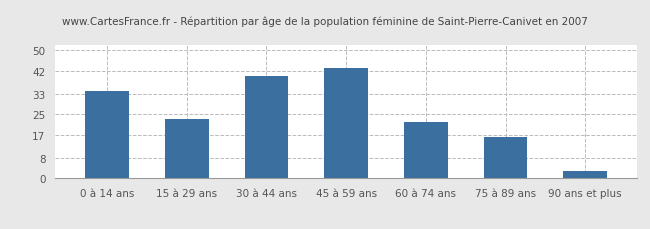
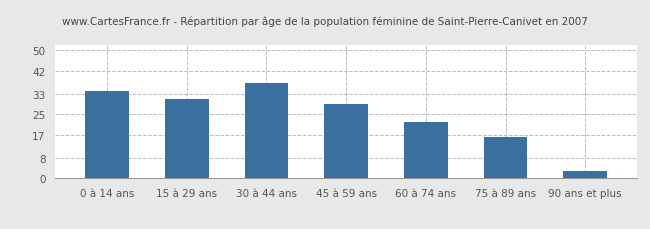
15 à 29 ans: 23 -> 31
30 à 44 ans: 40 -> 37
45 à 59 ans: 43 -> 29
